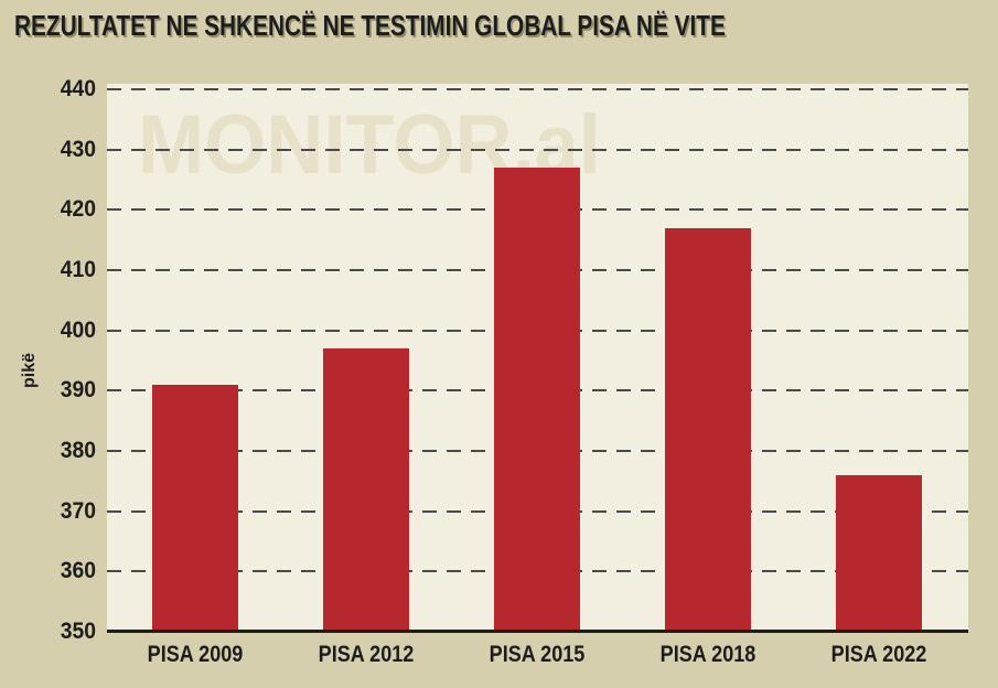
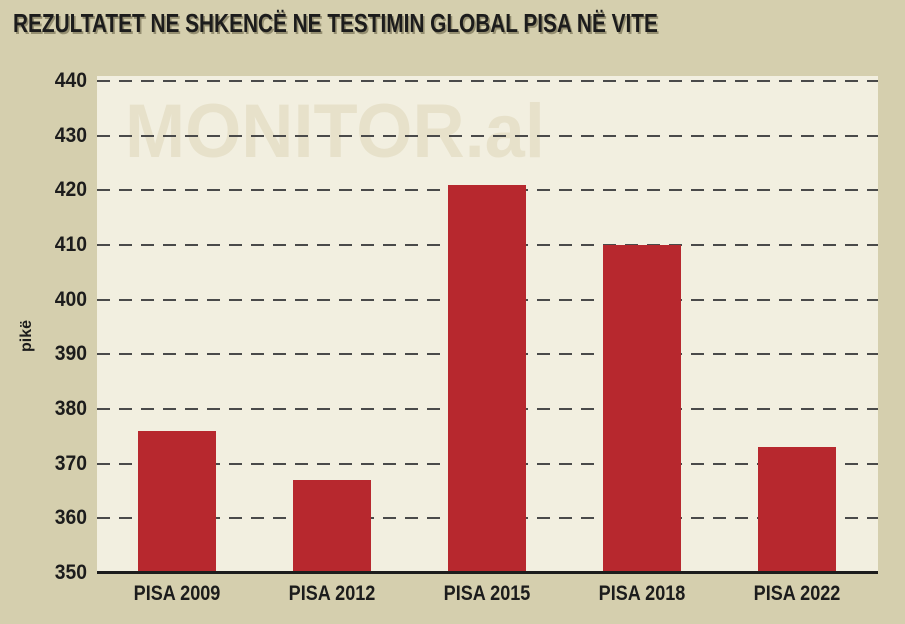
PISA 2009: 391 -> 376
PISA 2012: 397 -> 367
PISA 2015: 427 -> 421
PISA 2018: 417 -> 410
PISA 2022: 376 -> 373
